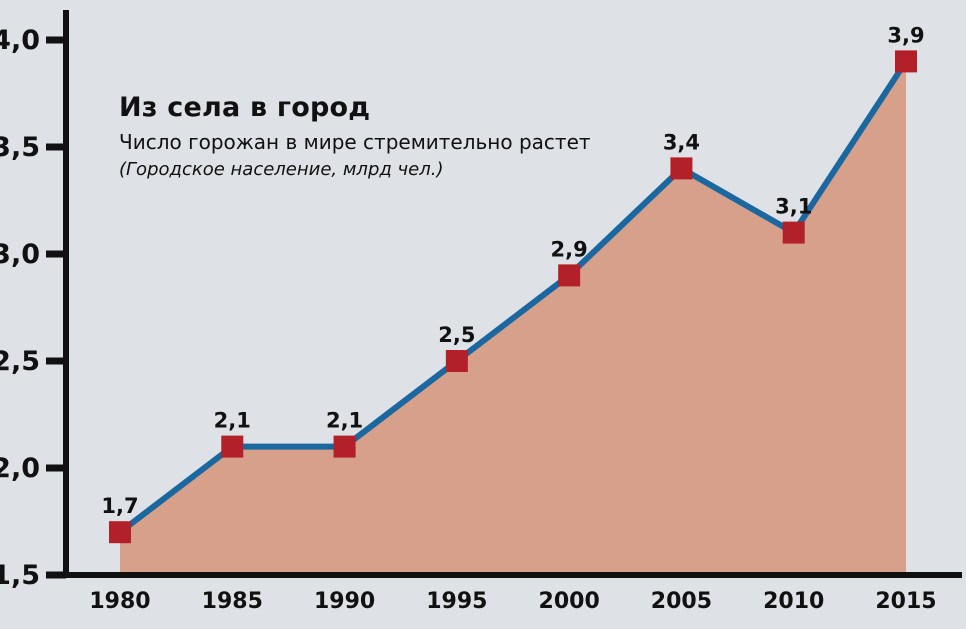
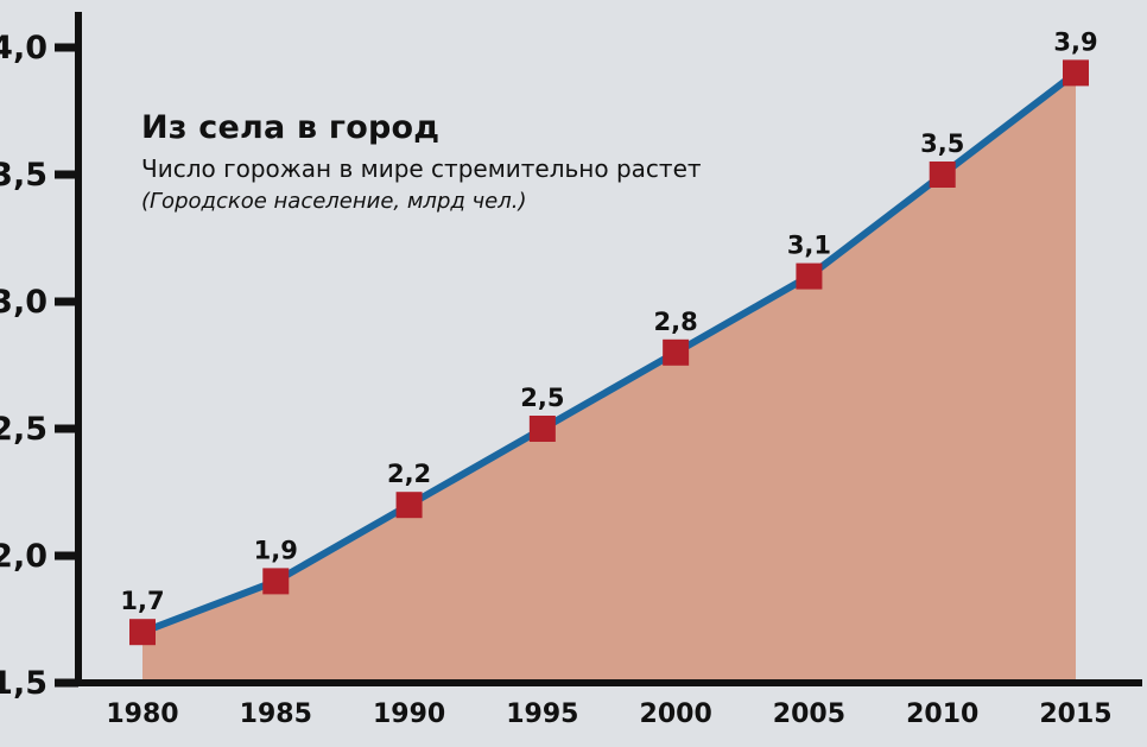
1985: 2,1 -> 1,9
1990: 2,1 -> 2,2
2000: 2,9 -> 2,8
2005: 3,4 -> 3,1
2010: 3,1 -> 3,5
